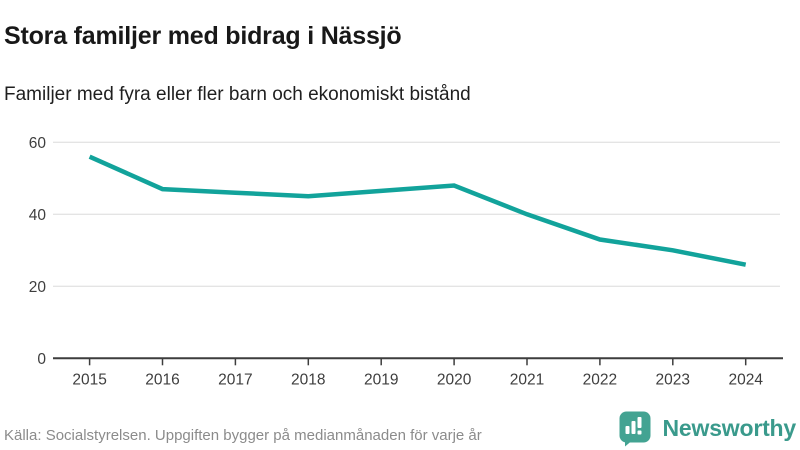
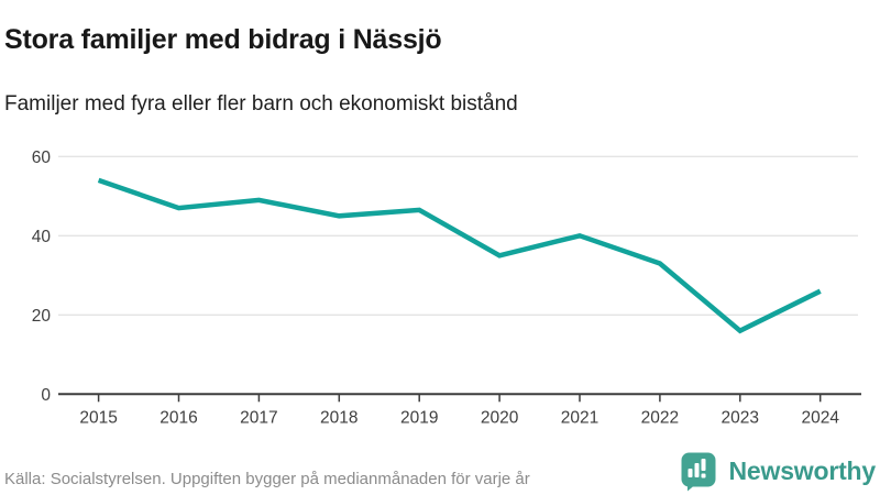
2015: 56 -> 54
2017: 46 -> 49
2020: 48 -> 35
2023: 30 -> 16
